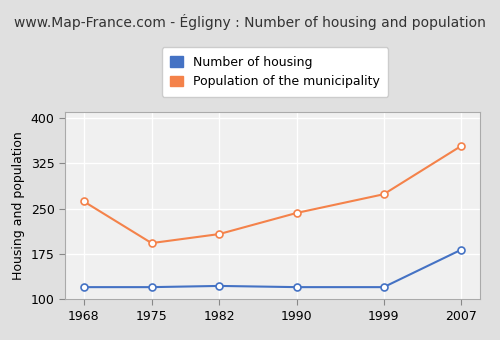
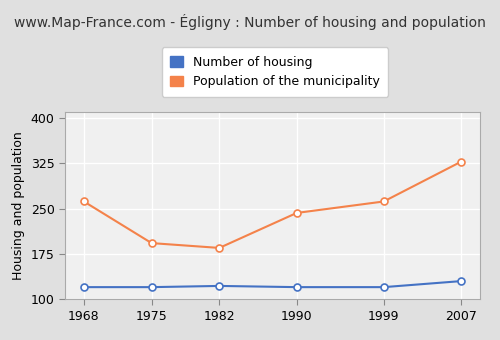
Population of the municipality/1982: 208 -> 185
Population of the municipality/1999: 274 -> 262
Number of housing/2007: 182 -> 130
Population of the municipality/2007: 354 -> 328
